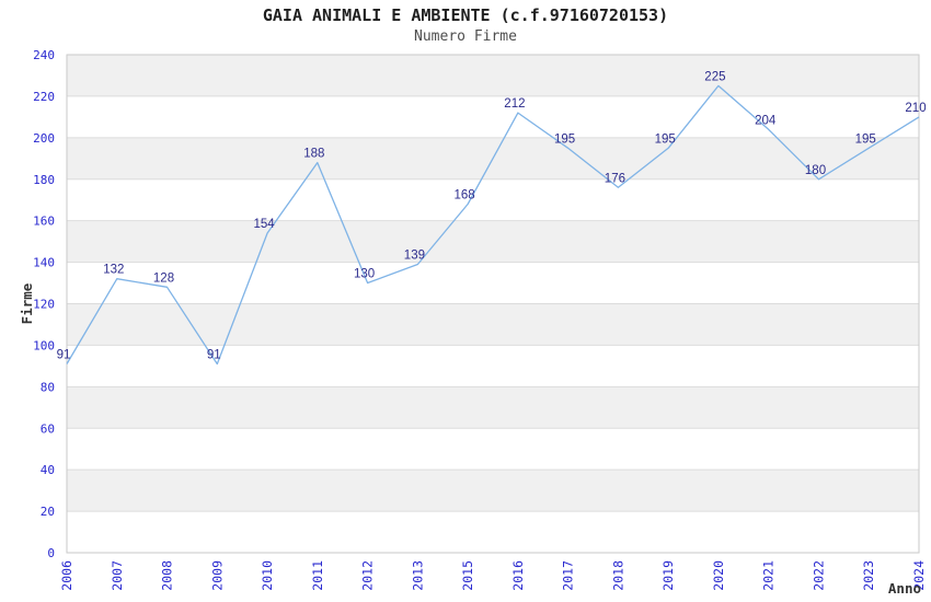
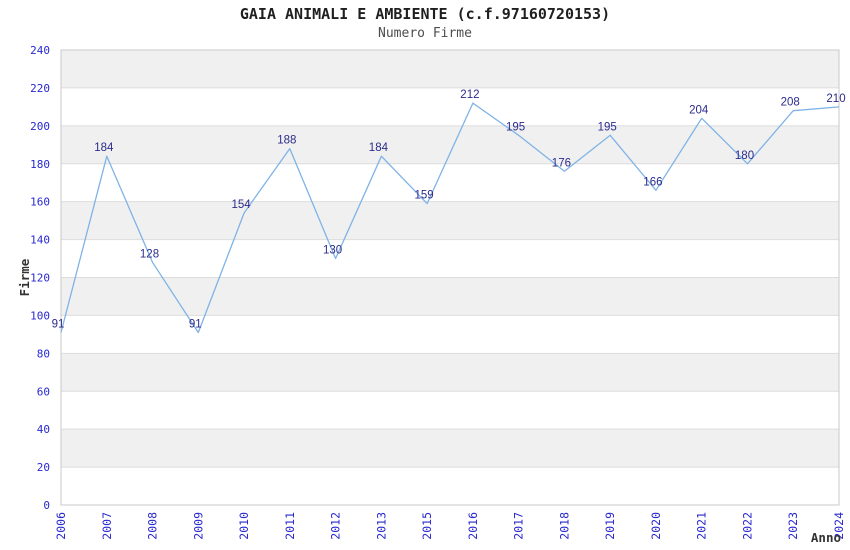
2007: 132 -> 184
2013: 139 -> 184
2015: 168 -> 159
2020: 225 -> 166
2023: 195 -> 208
